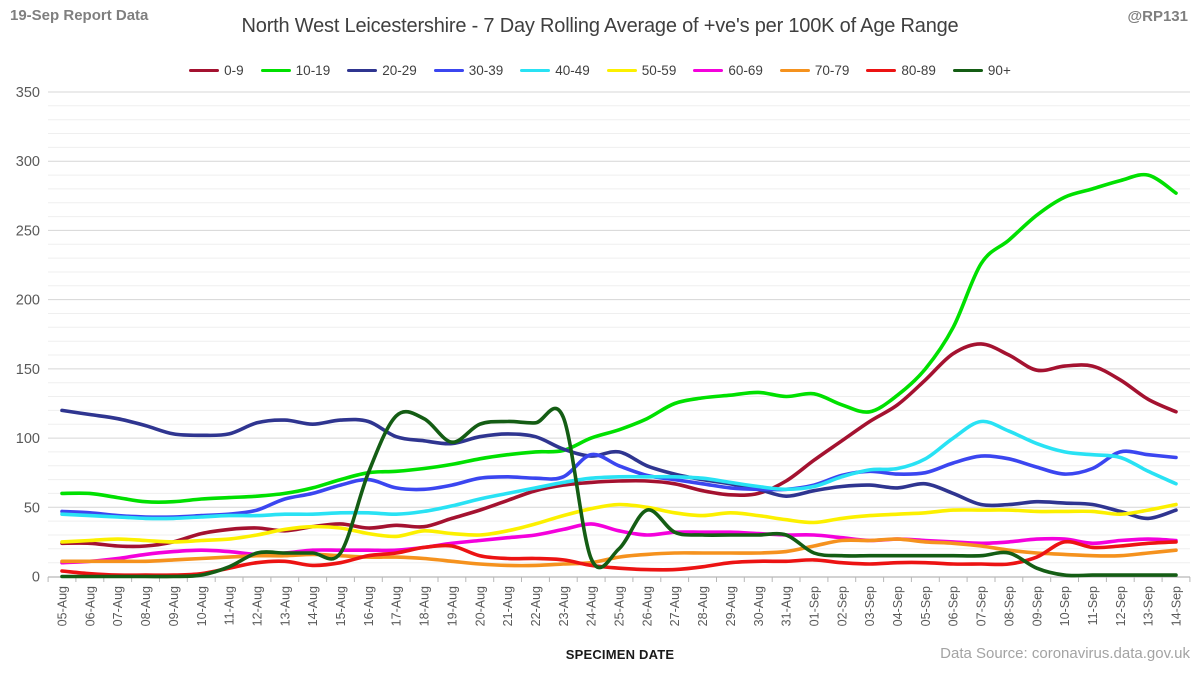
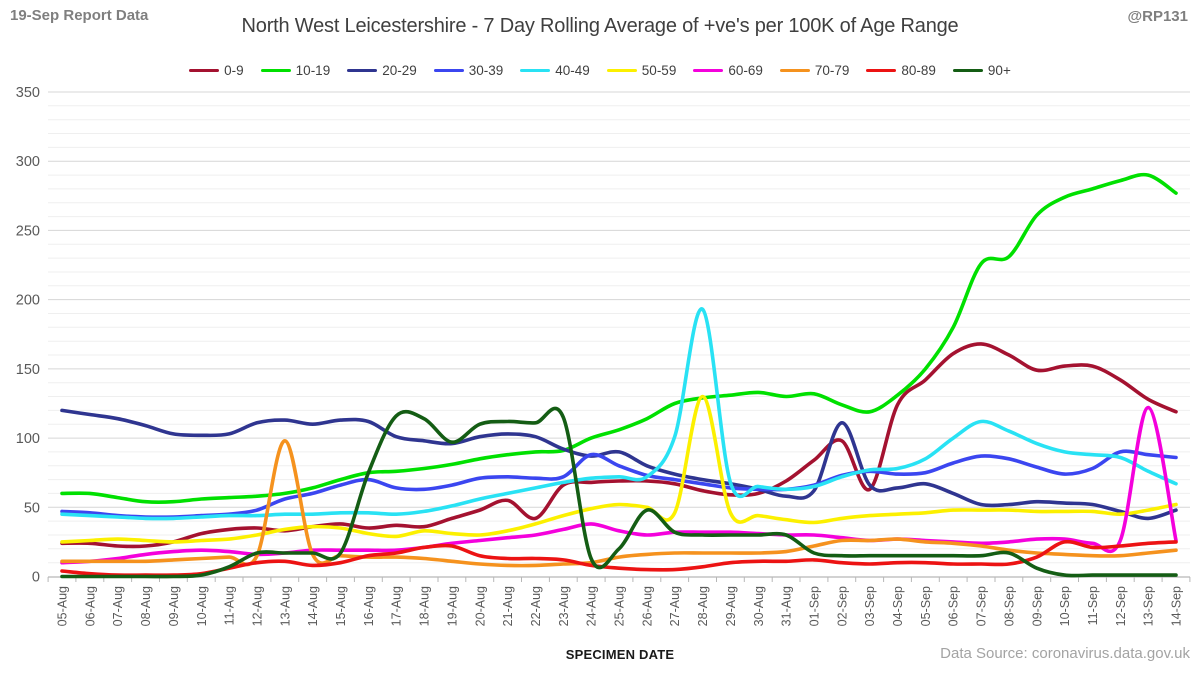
70-79/13-Aug: 15 -> 98
0-9/22-Aug: 62 -> 42
40-49/27-Aug: 72 -> 101
40-49/28-Aug: 71 -> 193
50-59/28-Aug: 44 -> 130
20-29/02-Sep: 65 -> 111
0-9/03-Sep: 112 -> 63
10-19/08-Sep: 243 -> 231
60-69/13-Sep: 27 -> 122
